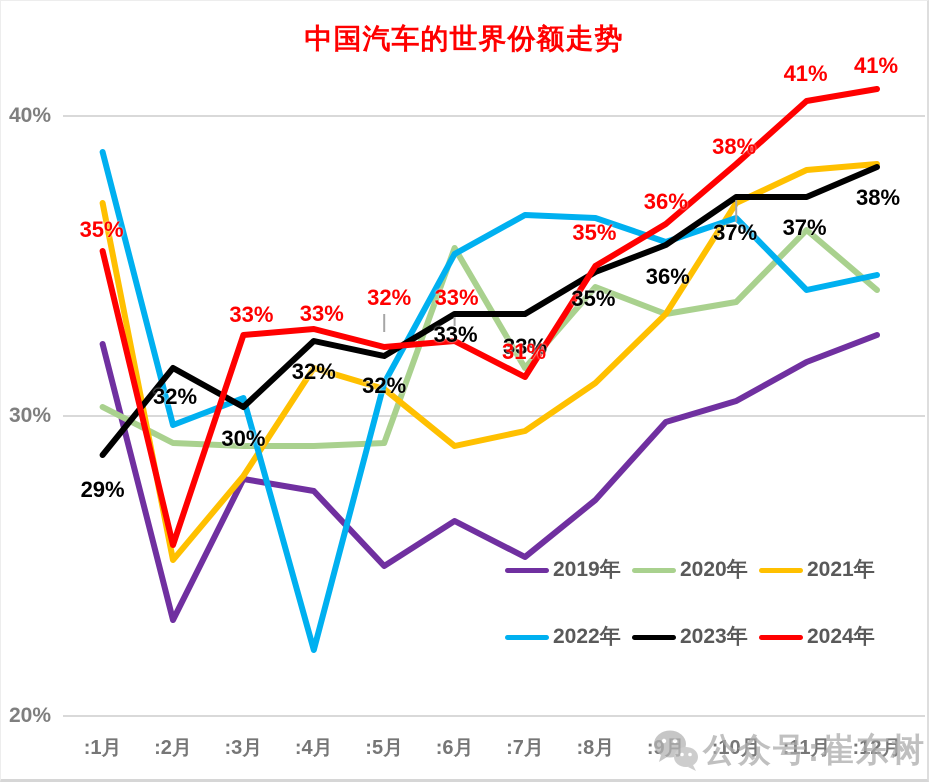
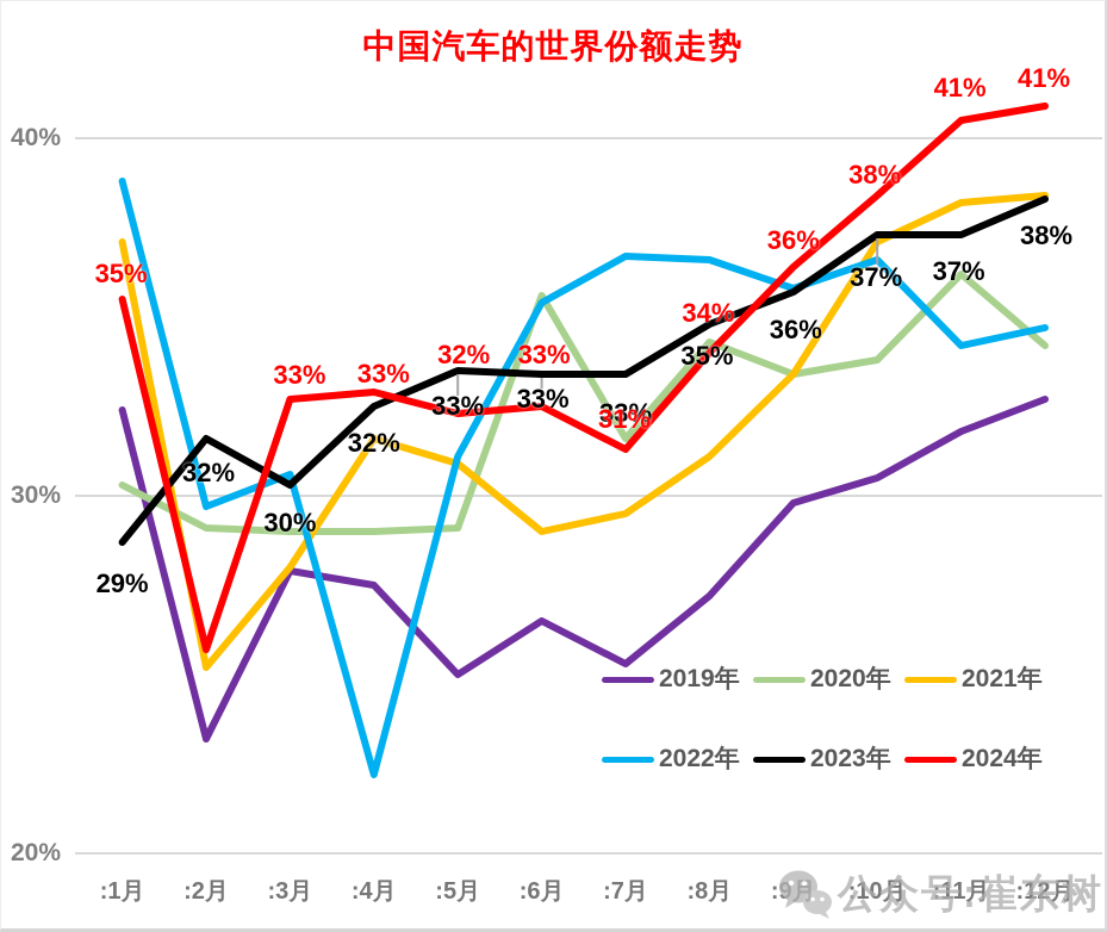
2023年/:5月: 32% -> 33%
2024年/:8月: 35% -> 34%
